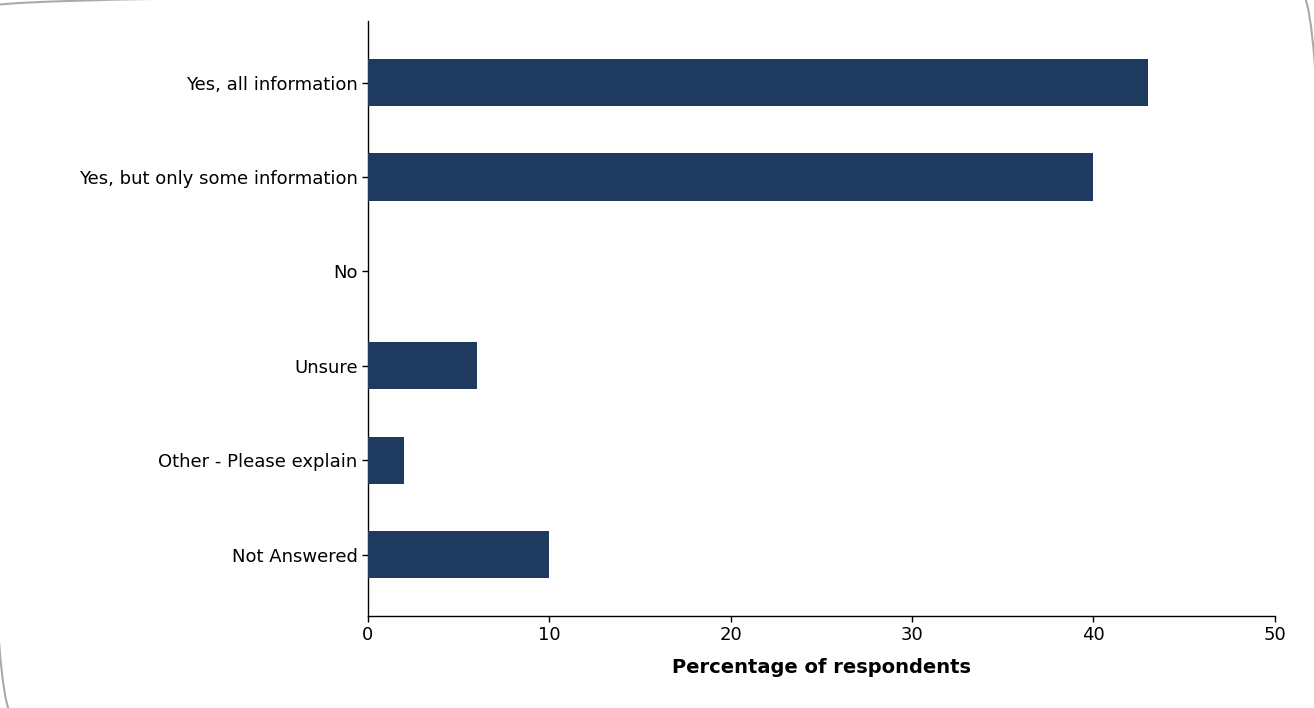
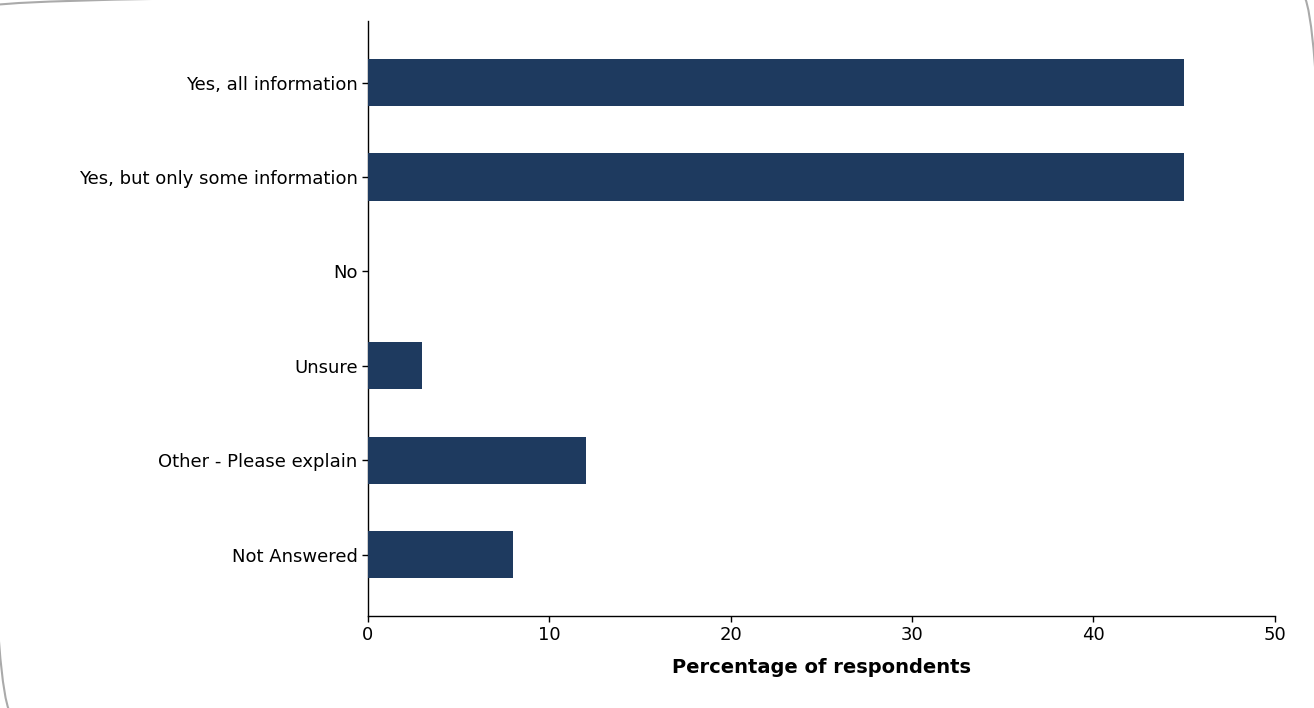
Yes, all information: 43 -> 45
Yes, but only some information: 40 -> 45
Unsure: 6 -> 3
Other - Please explain: 2 -> 12
Not Answered: 10 -> 8
